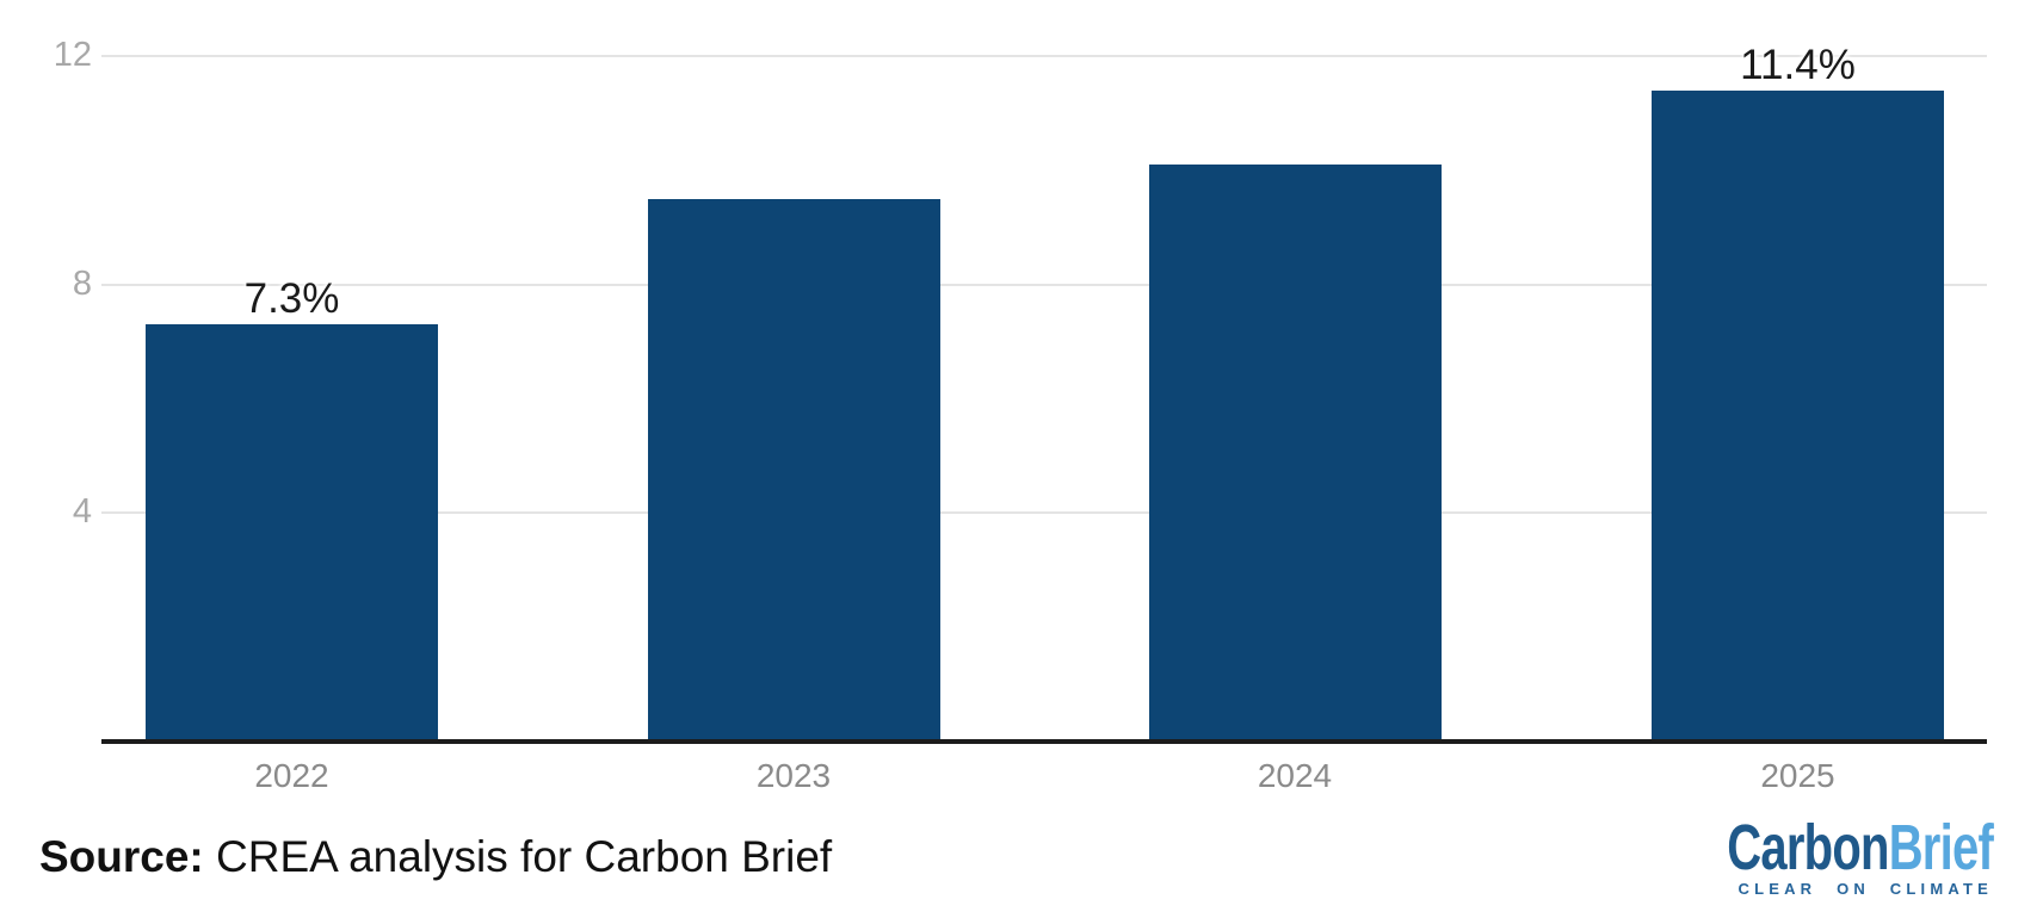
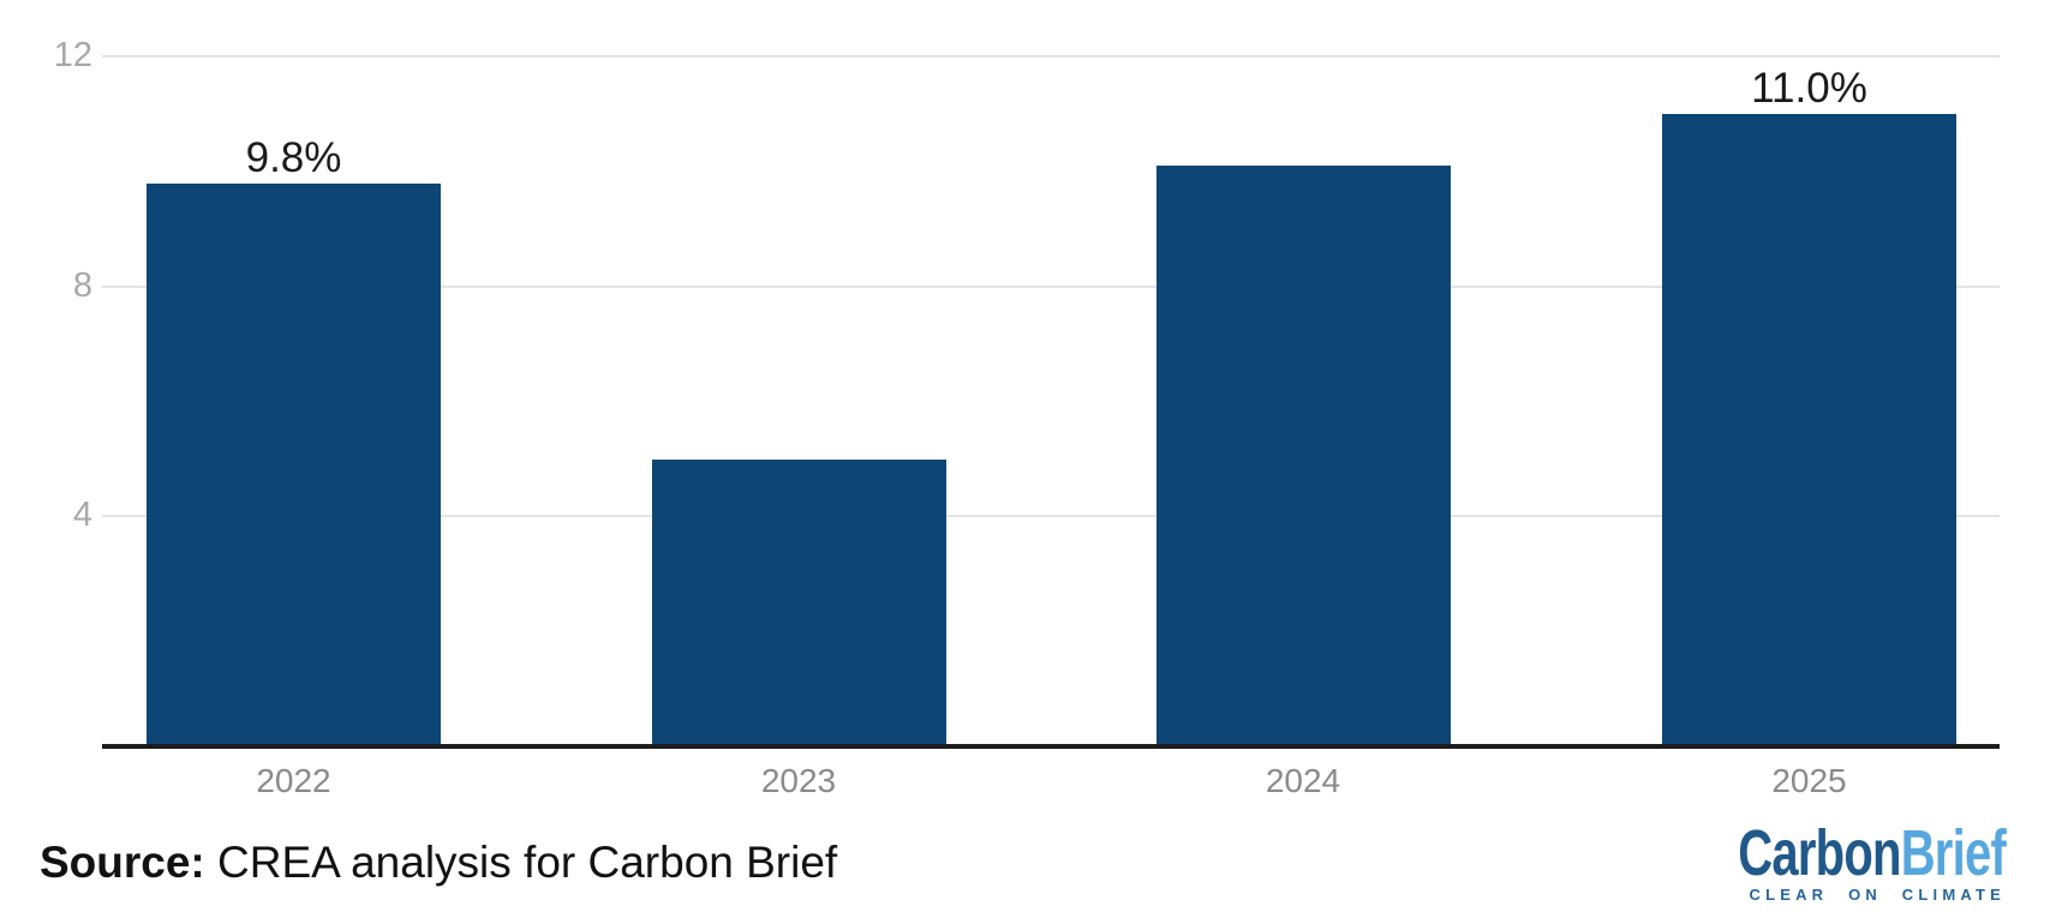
2022: 7.3% -> 9.8%
2023: 9.5 -> 5.0
2025: 11.4% -> 11.0%
